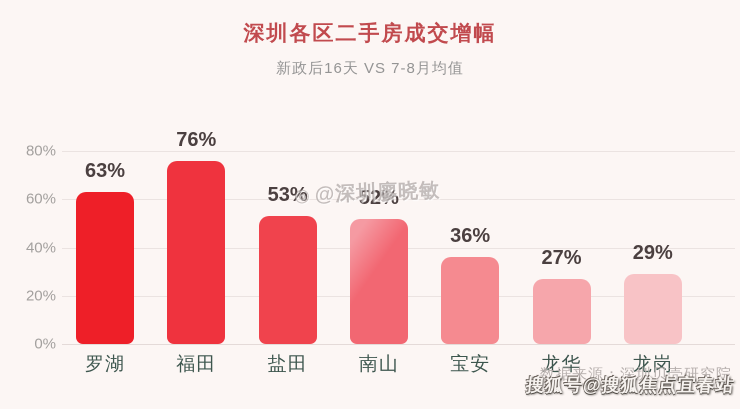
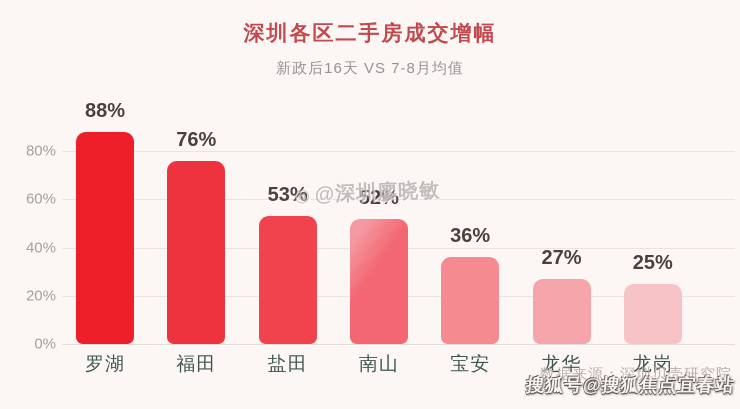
罗湖: 63% -> 88%
龙岗: 29% -> 25%
